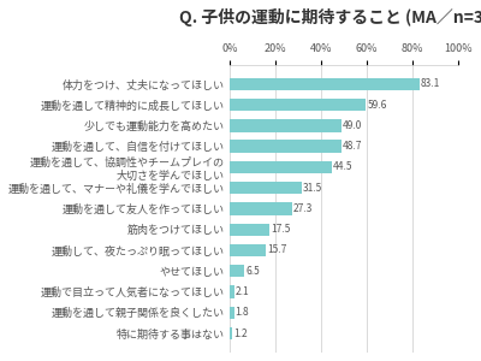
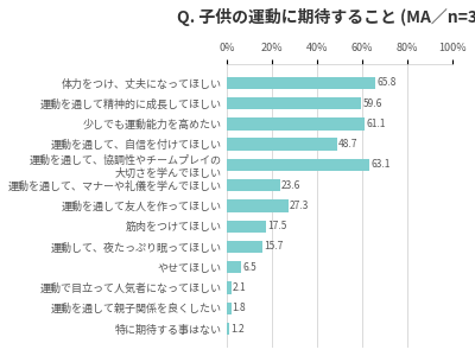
体力をつけ、丈夫になってほしい: 83.1 -> 65.8
少しでも運動能力を高めたい: 49.0 -> 61.1
運動を通して、協調性やチームプレイの 大切さを学んでほしい: 44.5 -> 63.1
運動を通して、マナーや礼儀を学んでほしい: 31.5 -> 23.6
